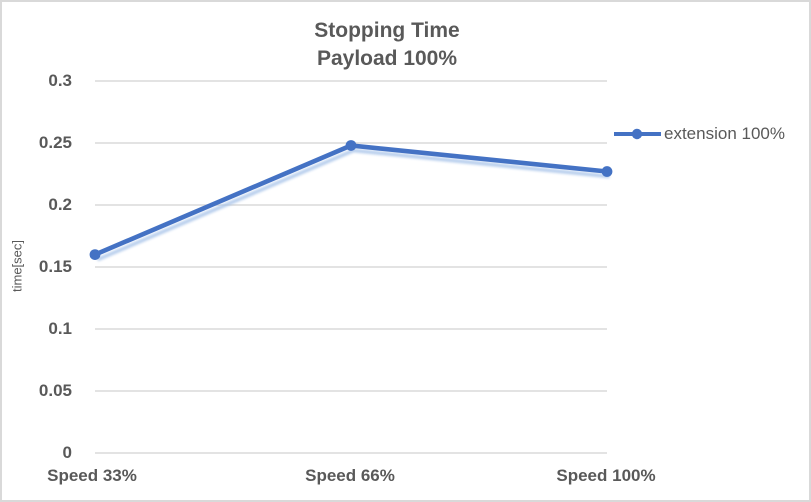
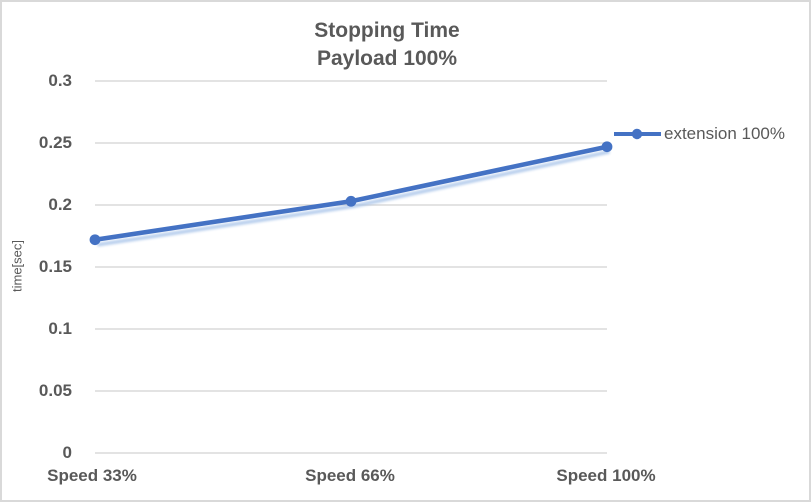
Speed 33%: 0.160 -> 0.172
Speed 66%: 0.248 -> 0.203
Speed 100%: 0.227 -> 0.247
